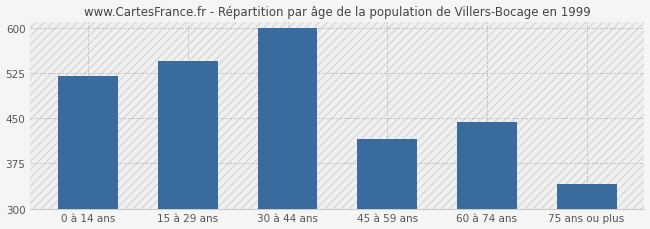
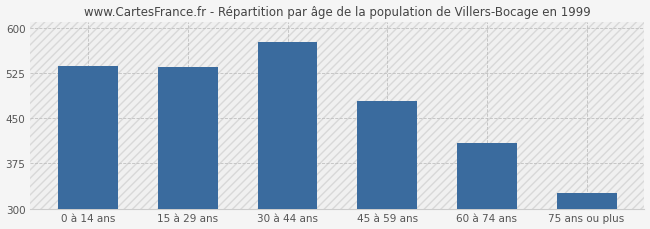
0 à 14 ans: 519 -> 536
15 à 29 ans: 544 -> 534
30 à 44 ans: 600 -> 576
45 à 59 ans: 415 -> 478
60 à 74 ans: 443 -> 408
75 ans ou plus: 340 -> 326
